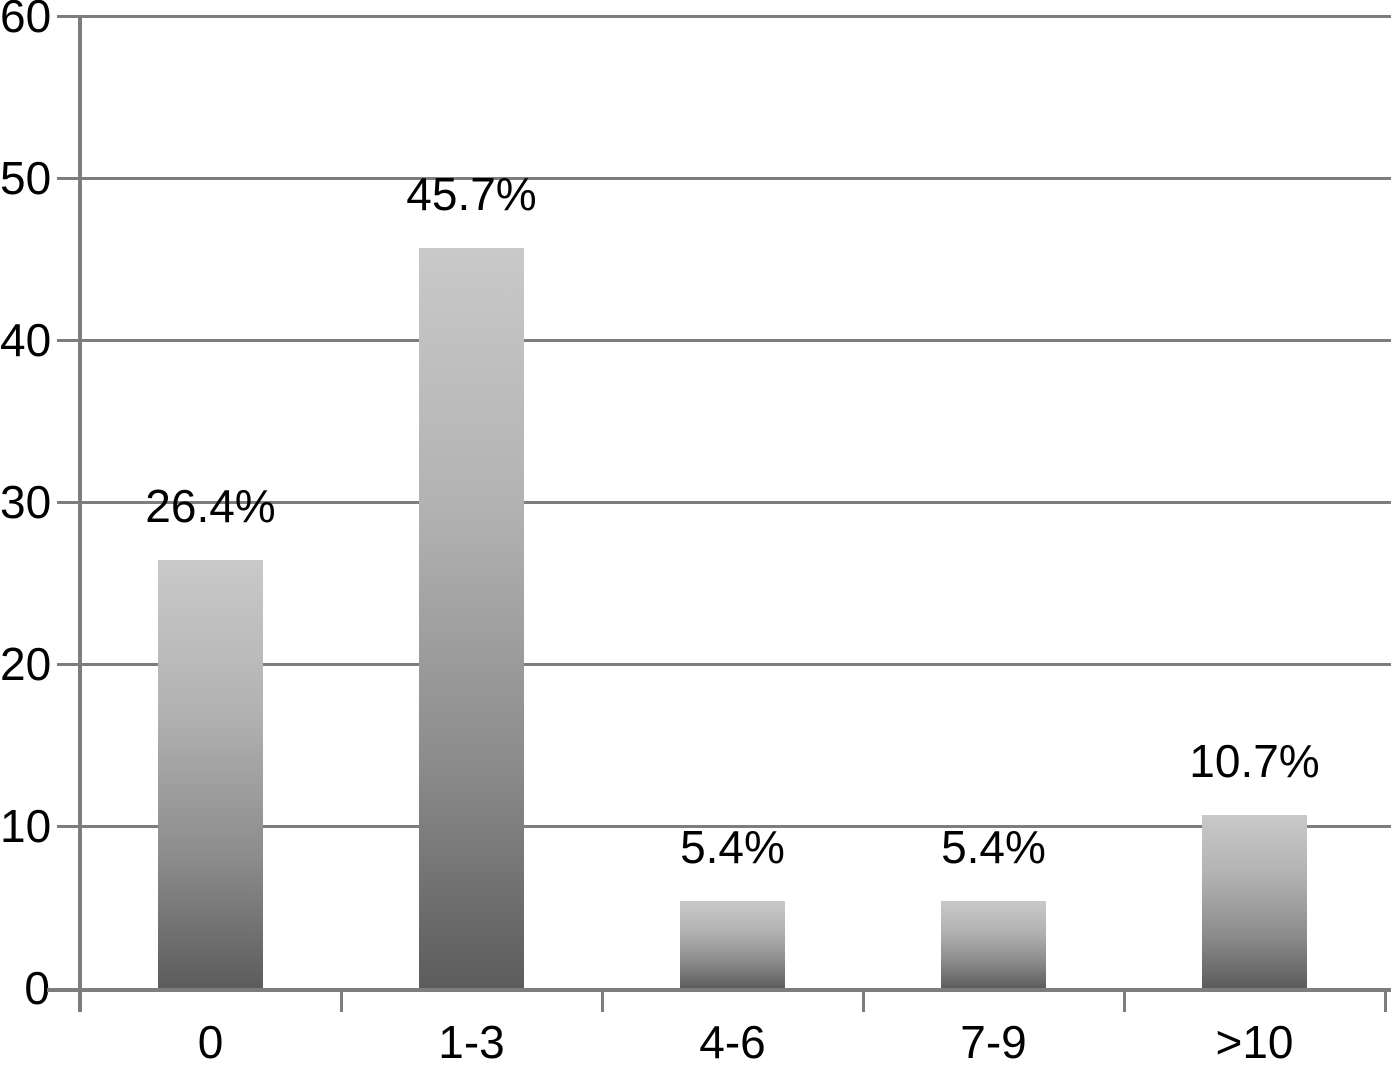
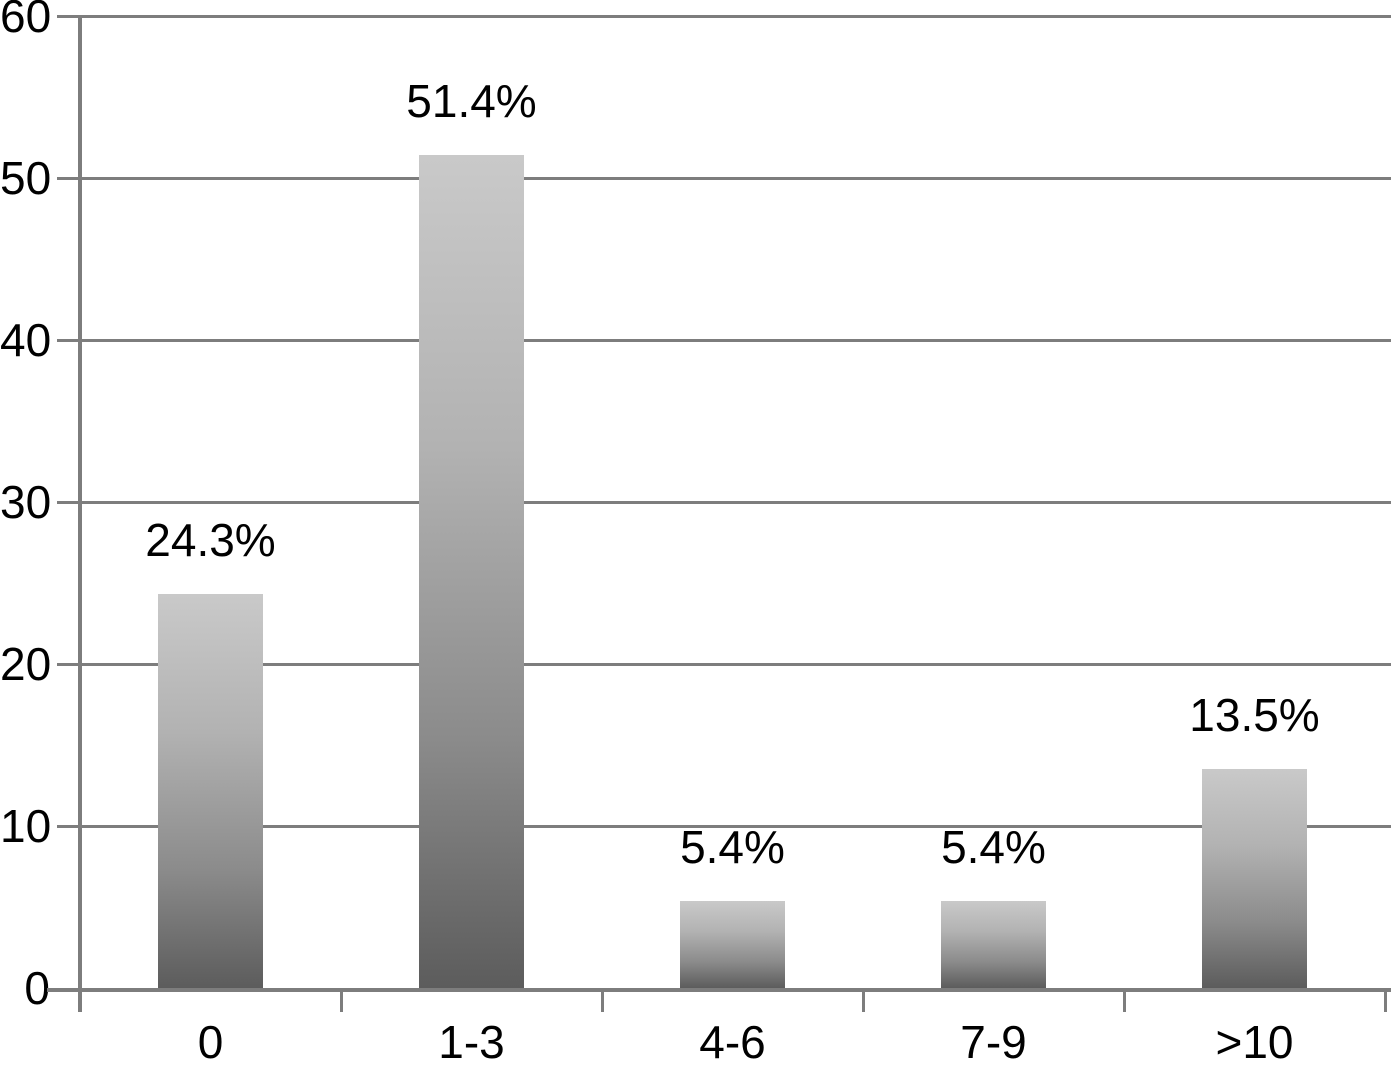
0: 26.4% -> 24.3%
1-3: 45.7% -> 51.4%
>10: 10.7% -> 13.5%
